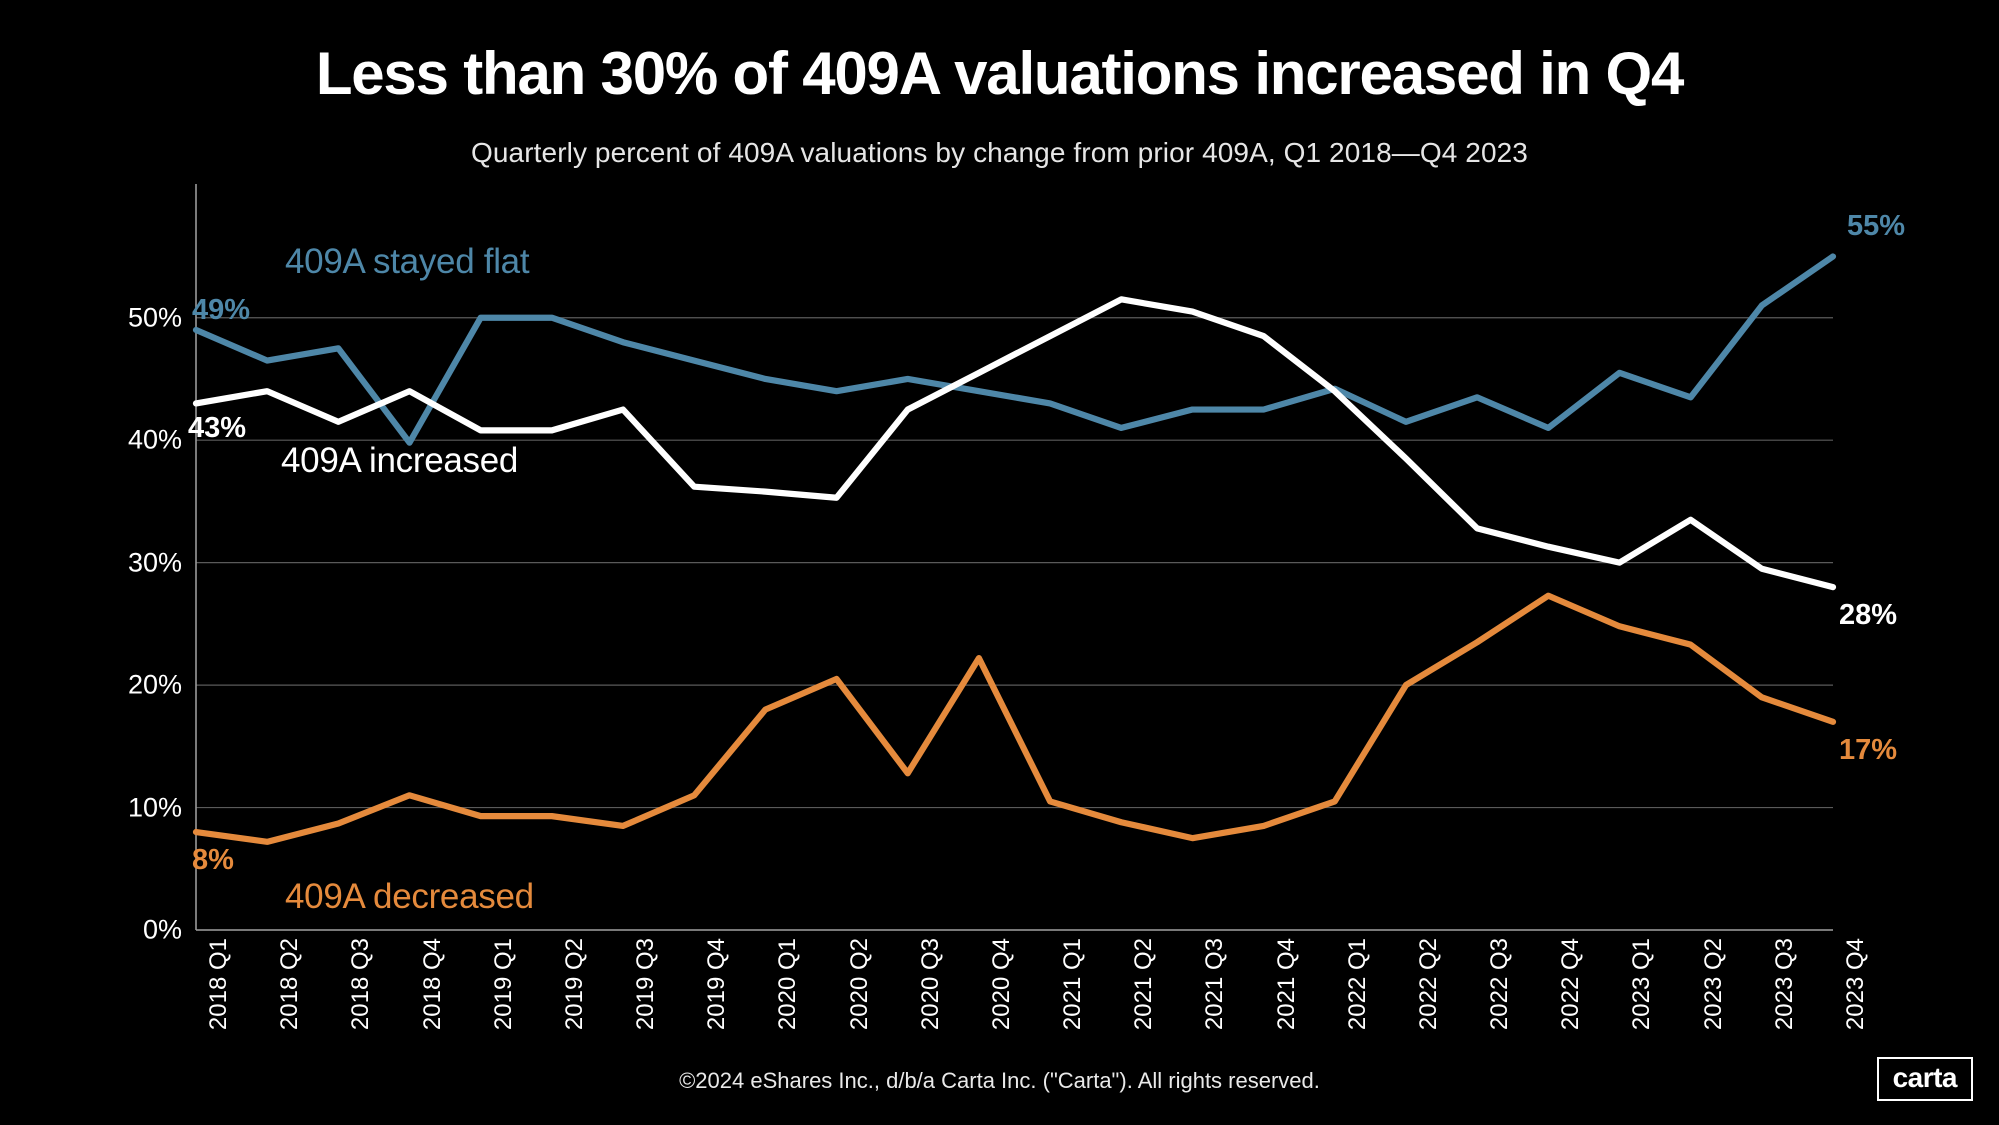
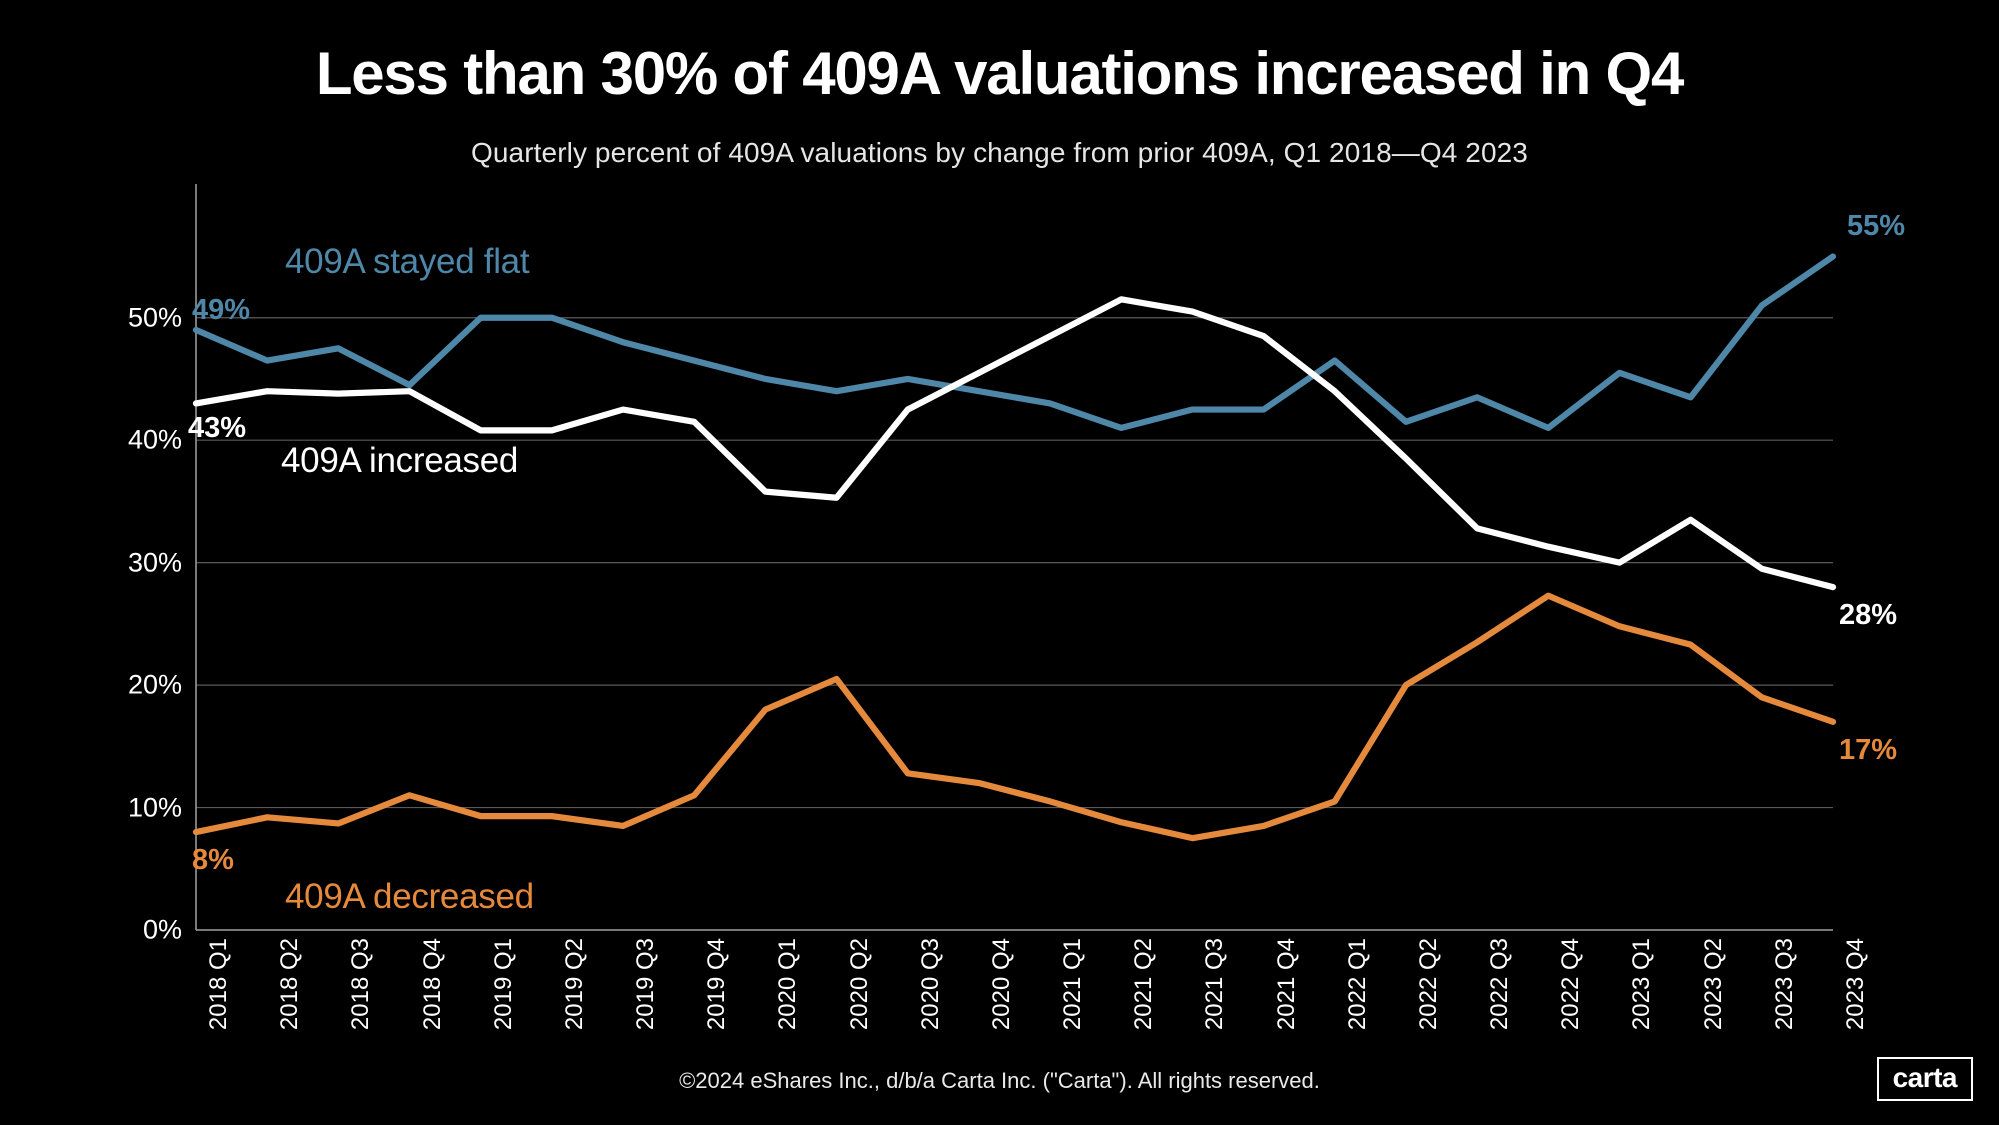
409A decreased/2018 Q2: 7.2% -> 9.2%
409A increased/2018 Q3: 41.5% -> 43.8%
409A stayed flat/2018 Q4: 39.8% -> 44.5%
409A increased/2019 Q4: 36.2% -> 41.5%
409A decreased/2020 Q4: 22.2% -> 12.0%
409A stayed flat/2022 Q1: 44.2% -> 46.5%
